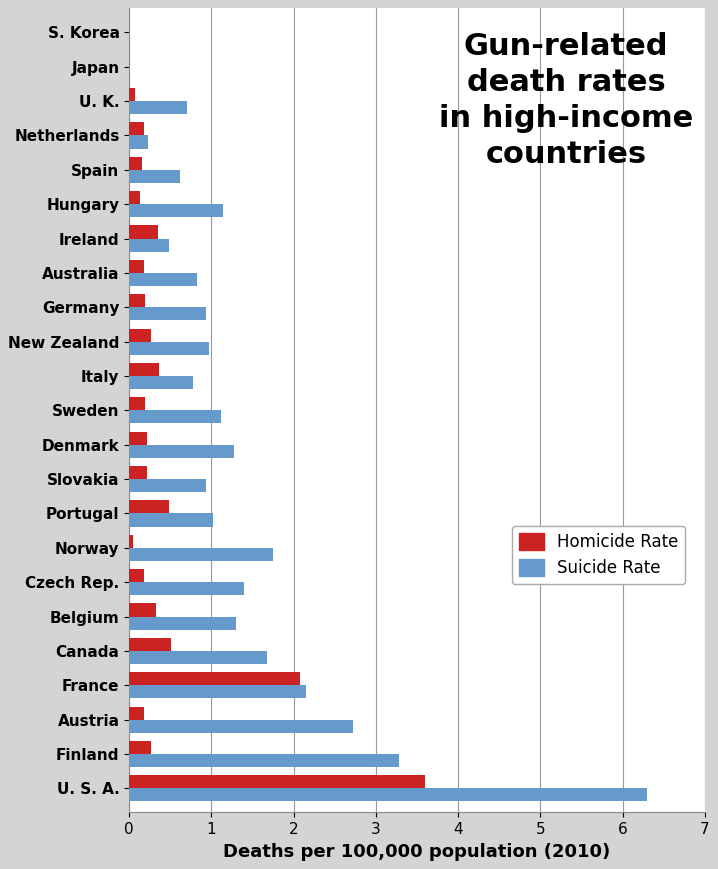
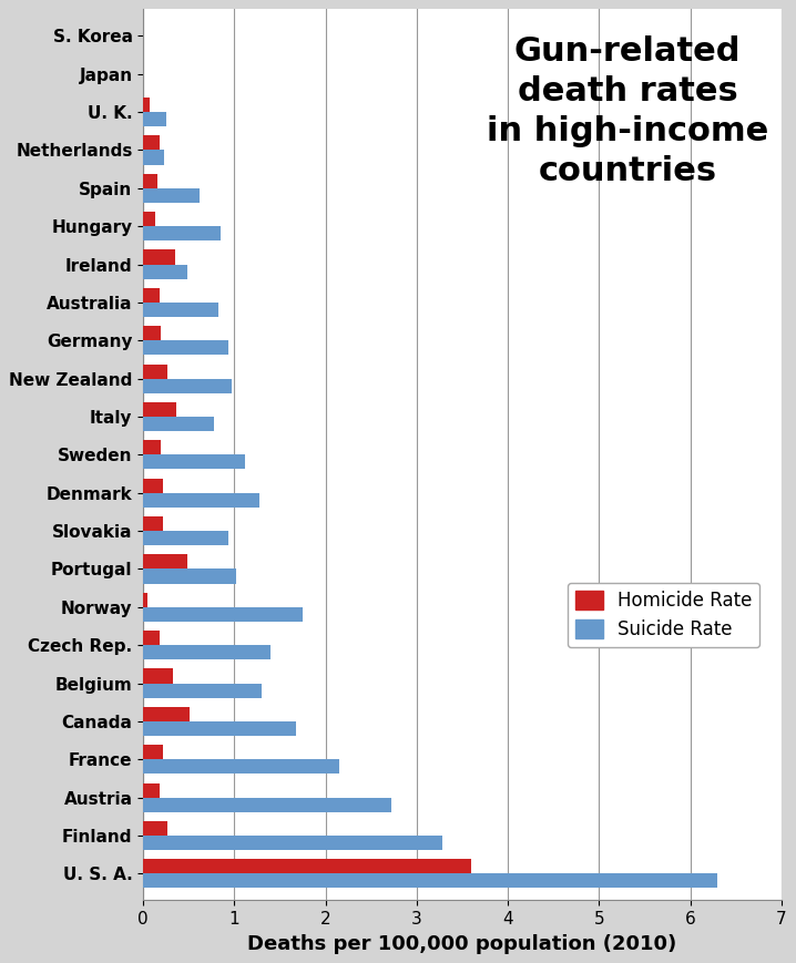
Suicide Rate/U. K.: 0.70 -> 0.25
Suicide Rate/Hungary: 1.14 -> 0.85
Homicide Rate/France: 2.08 -> 0.22
